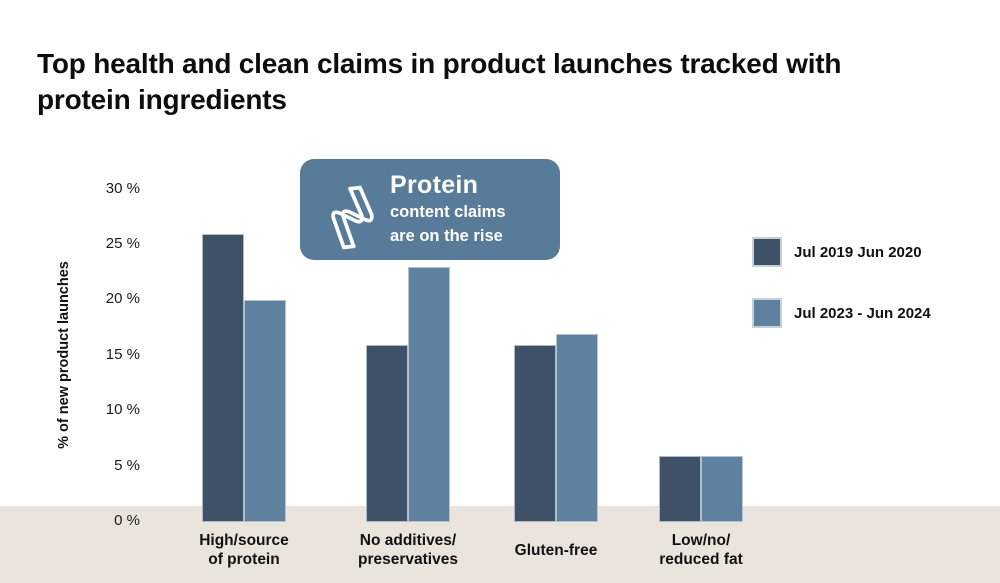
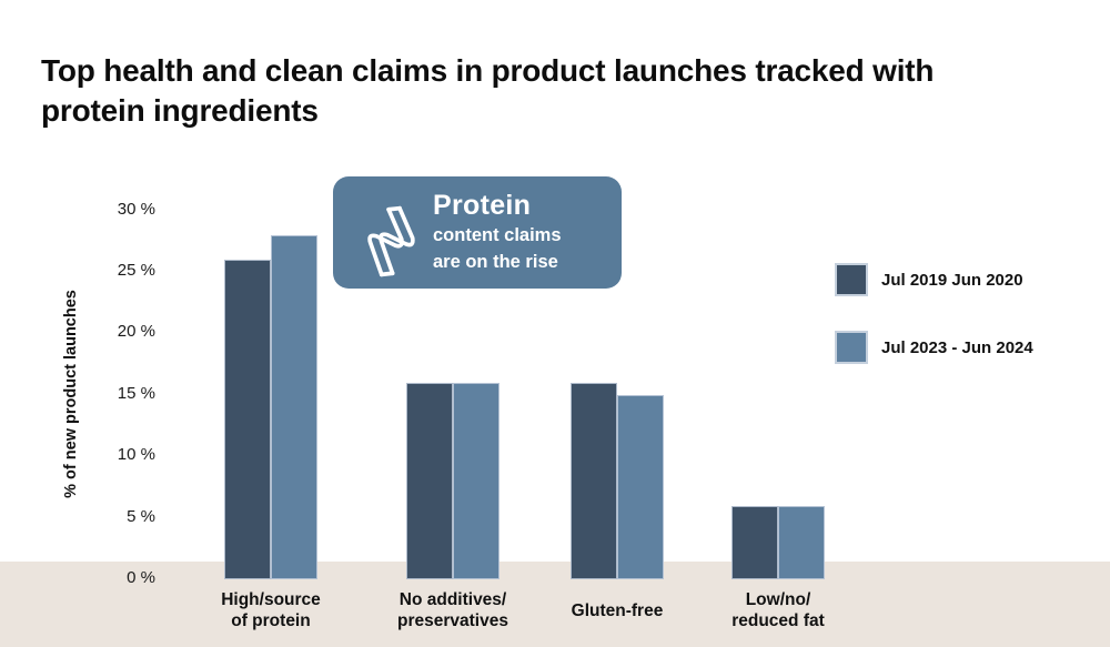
Jul 2023 - Jun 2024/High/source of protein: 20% -> 28%
Jul 2023 - Jun 2024/No additives/preservatives: 23% -> 16%
Jul 2023 - Jun 2024/Gluten-free: 17% -> 15%
